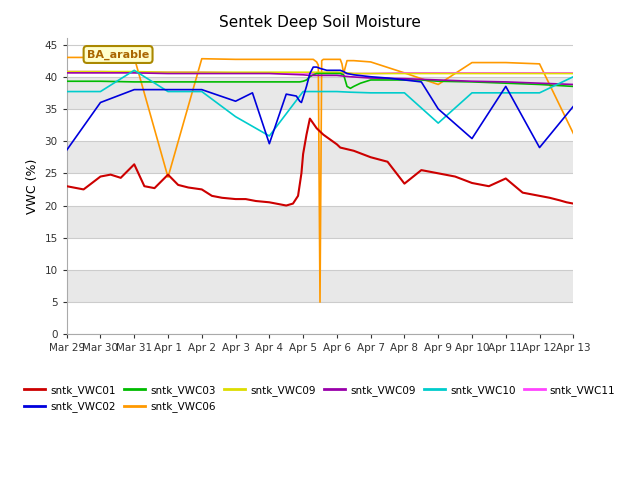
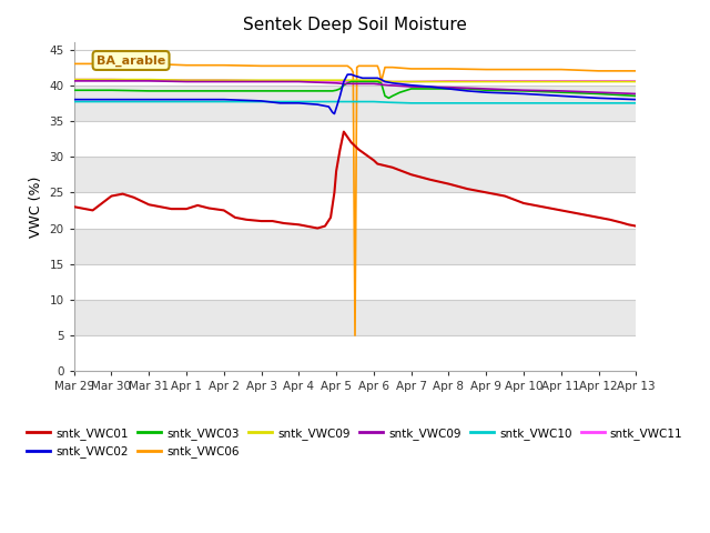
sntk_VWC02/Mar 29: 28.6 -> 38.0
sntk_VWC02/Mar 30: 36.0 -> 38.0
sntk_VWC01/Mar 31: 26.4 -> 23.3
sntk_VWC10/Mar 31: 41.0 -> 37.7
sntk_VWC01/Apr 1: 24.8 -> 22.7
sntk_VWC06/Apr 1: 24.4 -> 42.8
sntk_VWC02/Apr 3: 36.2 -> 37.8
sntk_VWC10/Apr 3: 33.8 -> 37.7
sntk_VWC02/Apr 4: 29.6 -> 37.5
sntk_VWC10/Apr 4: 30.8 -> 37.7
sntk_VWC01/Apr 8: 23.4 -> 26.2
sntk_VWC06/Apr 8: 40.6 -> 42.3
sntk_VWC02/Apr 9: 35.0 -> 39.0
sntk_VWC06/Apr 9: 38.8 -> 42.2
sntk_VWC10/Apr 9: 32.8 -> 37.5
sntk_VWC02/Apr 10: 30.4 -> 38.8
sntk_VWC01/Apr 11: 24.2 -> 22.5
sntk_VWC02/Apr 12: 29.0 -> 38.2
sntk_VWC02/Apr 13: 35.4 -> 38.0
sntk_VWC06/Apr 13: 31.2 -> 42.0
sntk_VWC10/Apr 13: 40.0 -> 37.5
